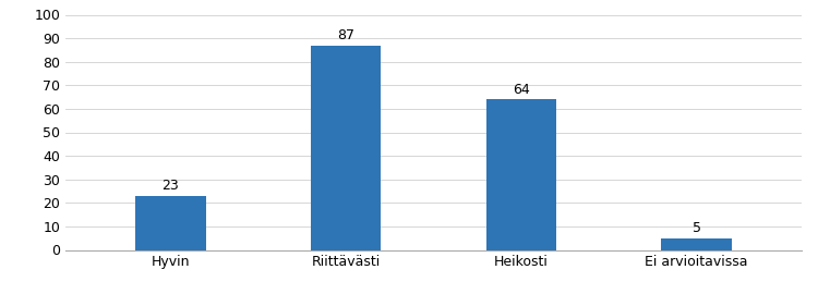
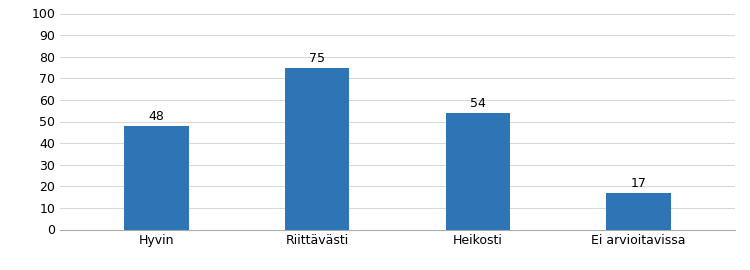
Hyvin: 23 -> 48
Riittävästi: 87 -> 75
Heikosti: 64 -> 54
Ei arvioitavissa: 5 -> 17
